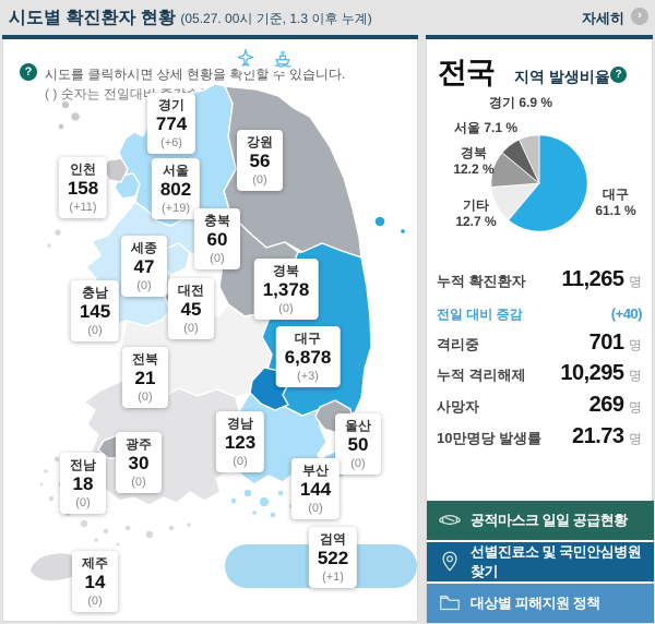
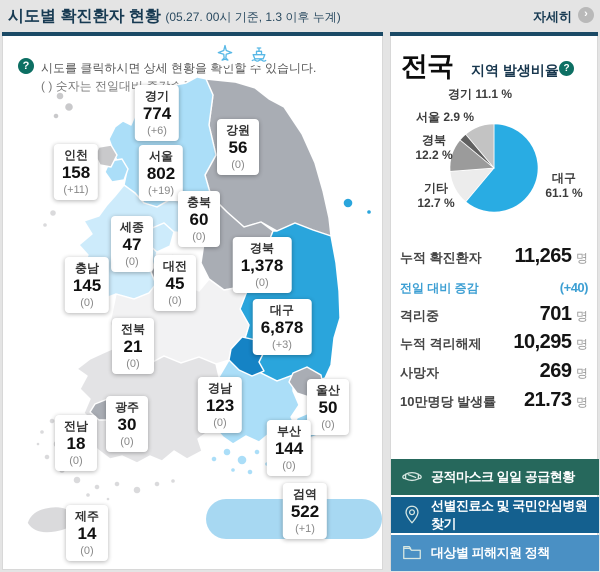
서울: 7.1 -> 2.9
경기: 6.9 -> 11.1
